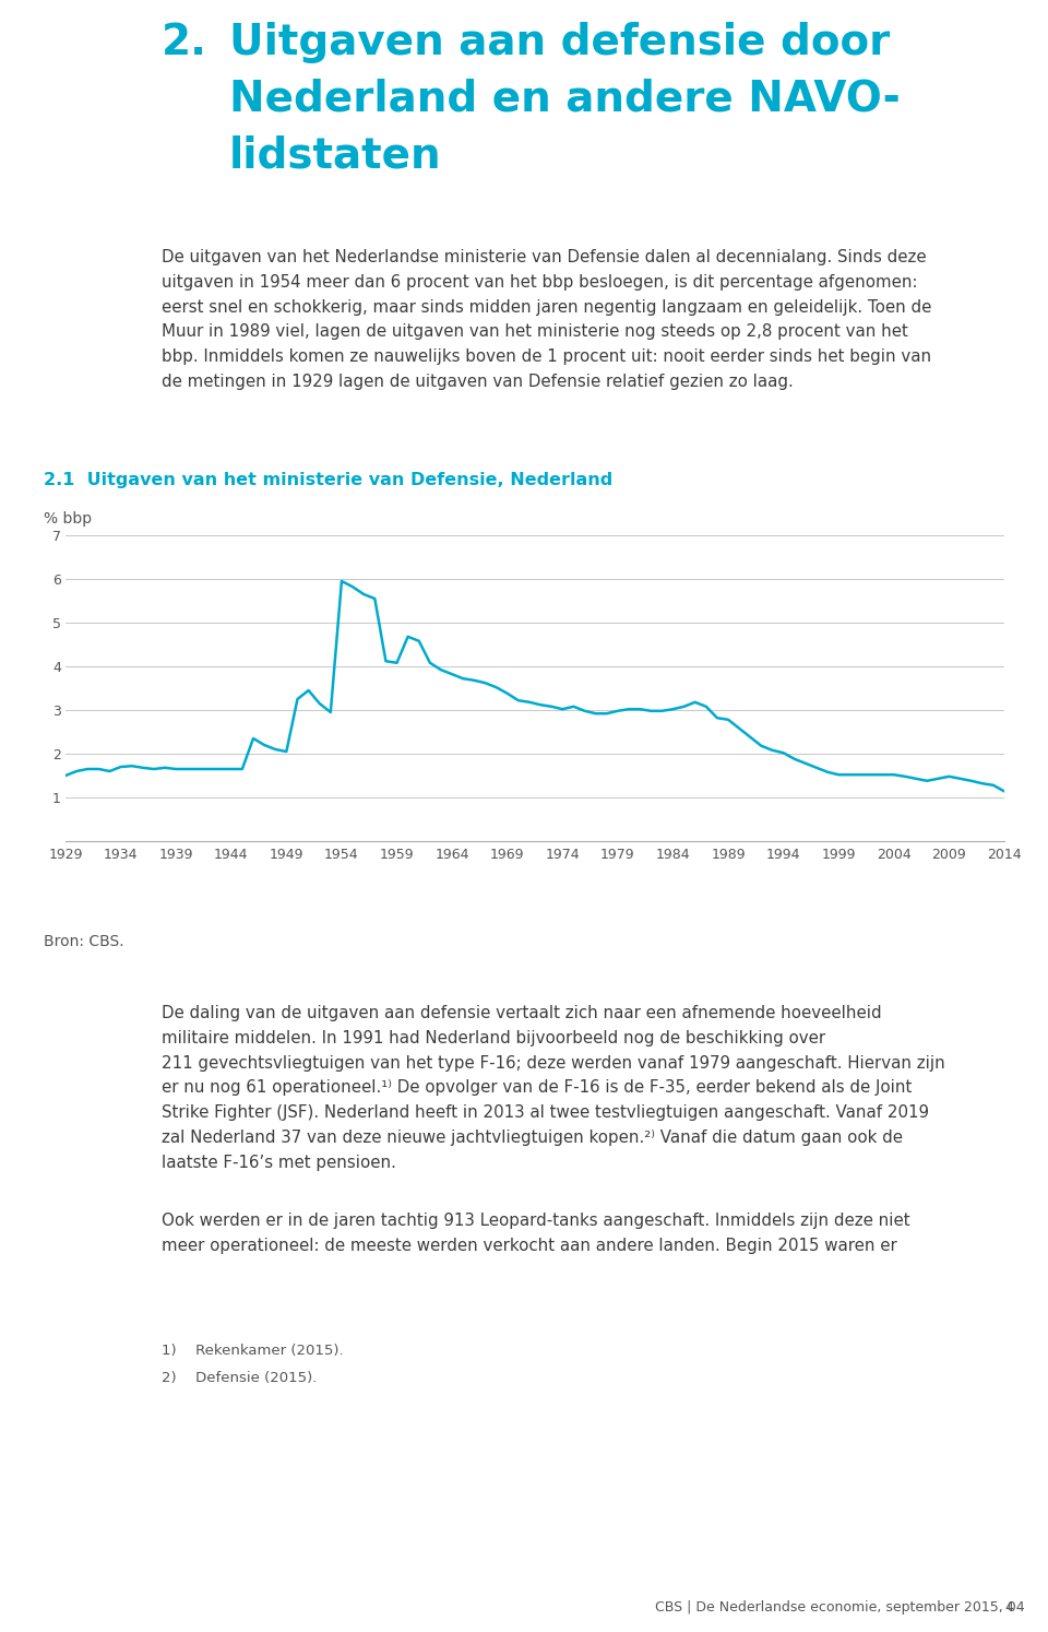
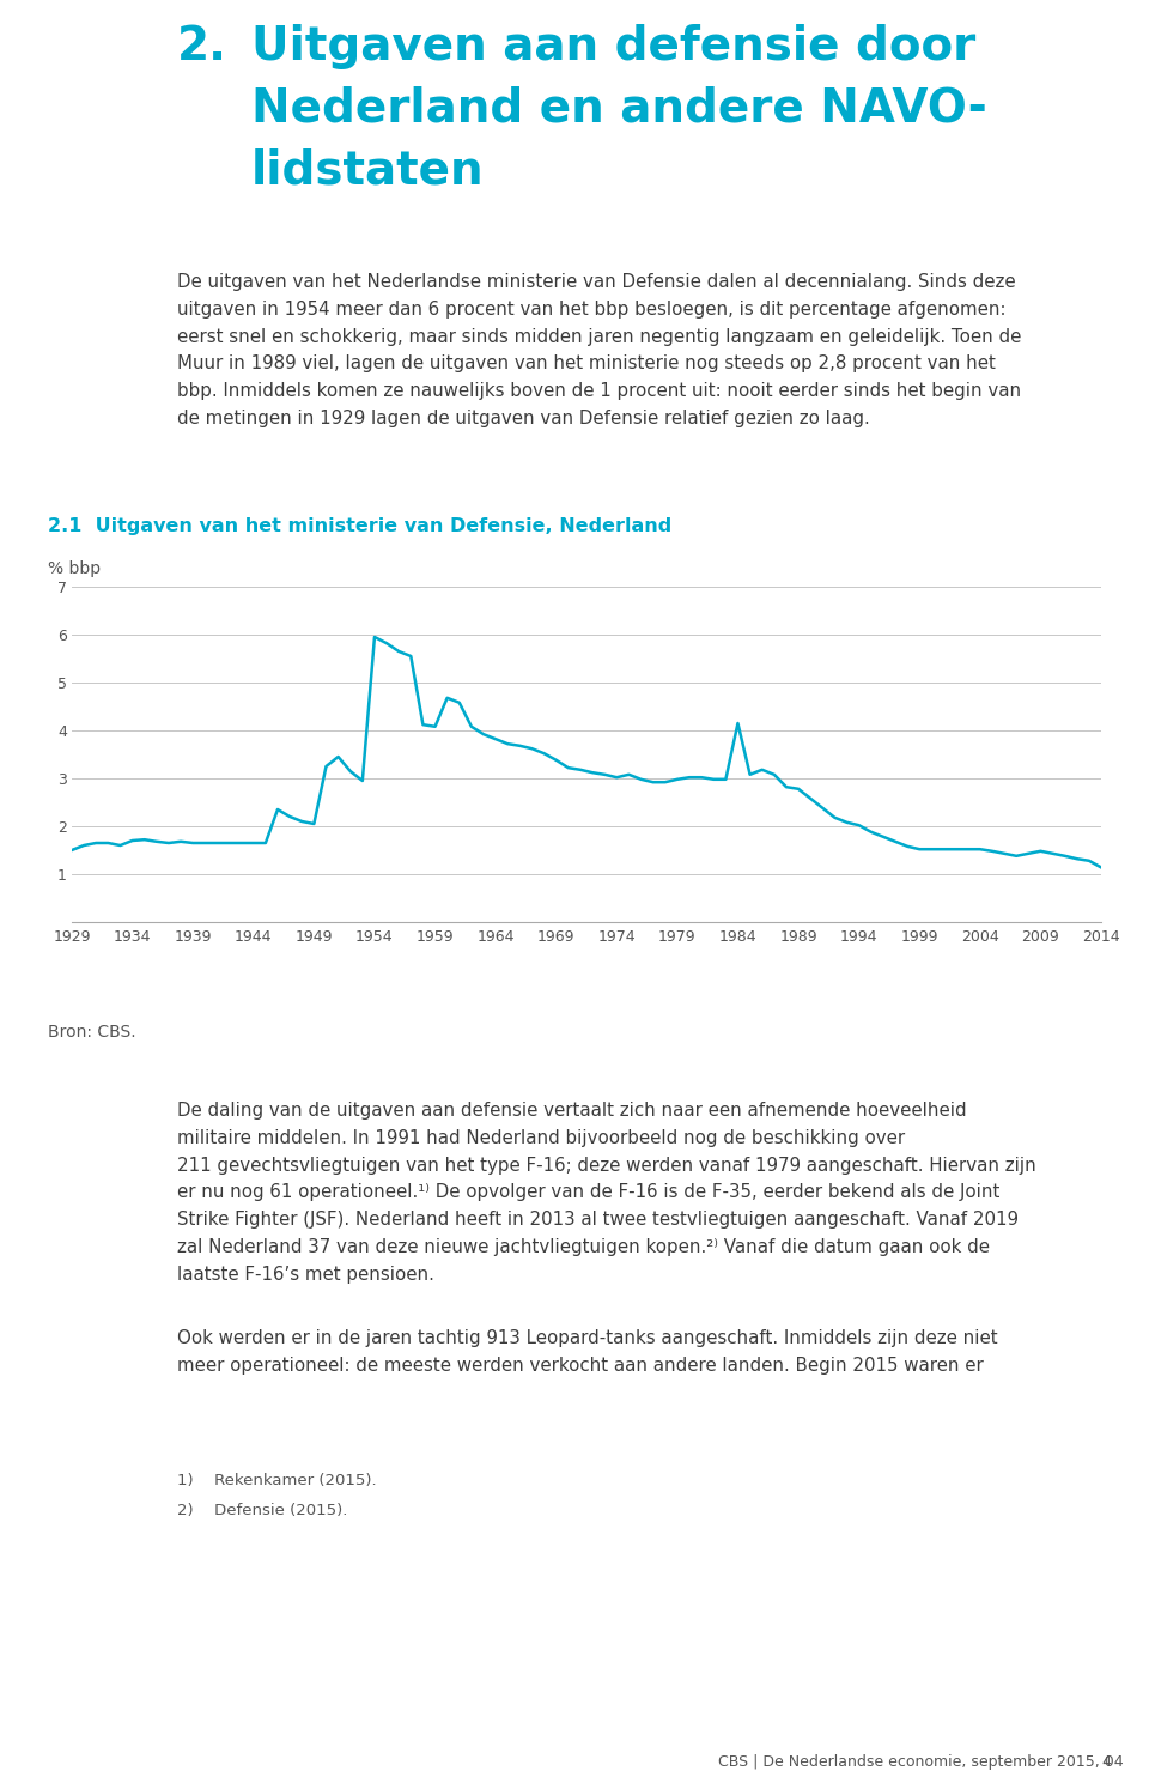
1984: 3.02 -> 4.15
